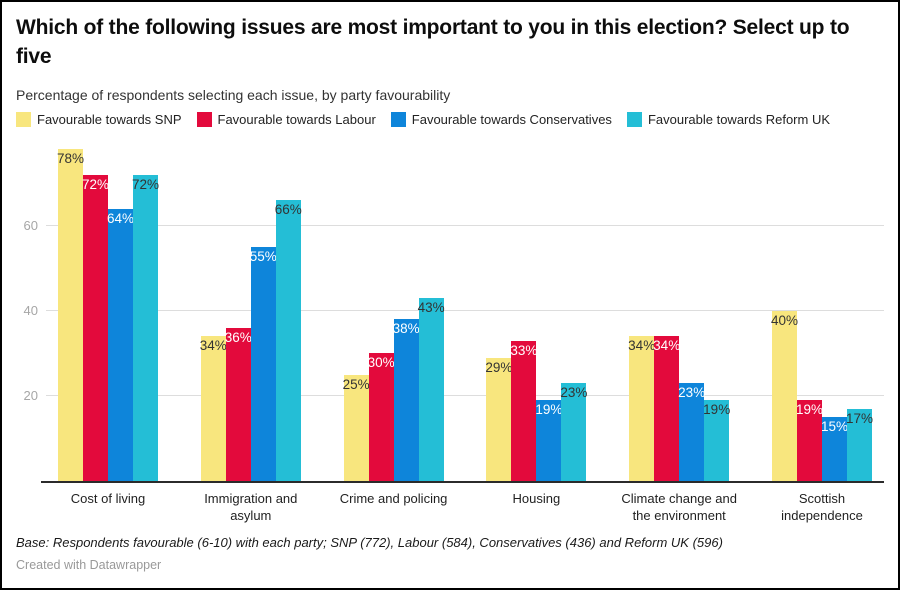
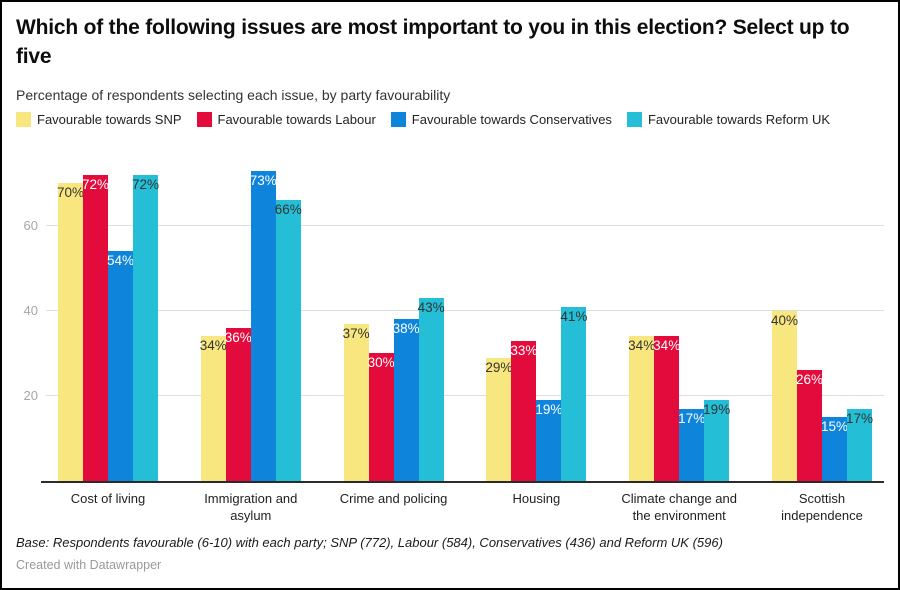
Favourable towards SNP/Cost of living: 78% -> 70%
Favourable towards Conservatives/Cost of living: 64% -> 54%
Favourable towards Conservatives/Immigration and asylum: 55% -> 73%
Favourable towards SNP/Crime and policing: 25% -> 37%
Favourable towards Reform UK/Housing: 23% -> 41%
Favourable towards Conservatives/Climate change and the environment: 23% -> 17%
Favourable towards Labour/Scottish independence: 19% -> 26%
